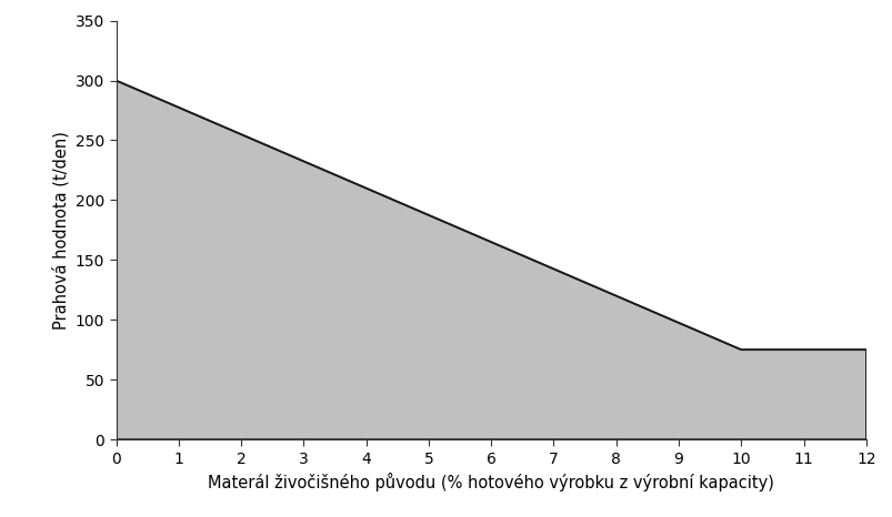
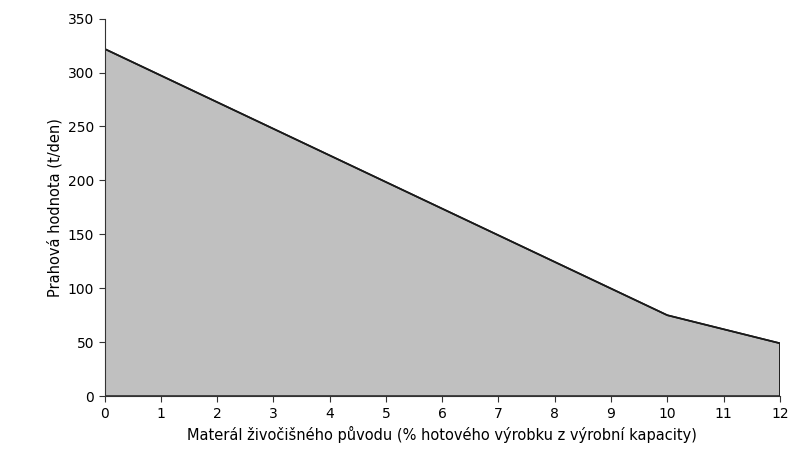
0: 300 -> 322
12: 75 -> 49
